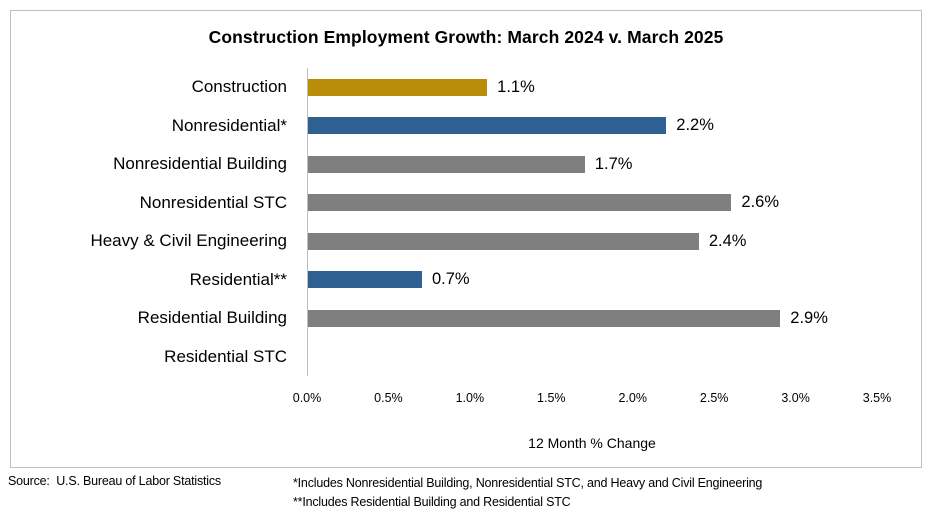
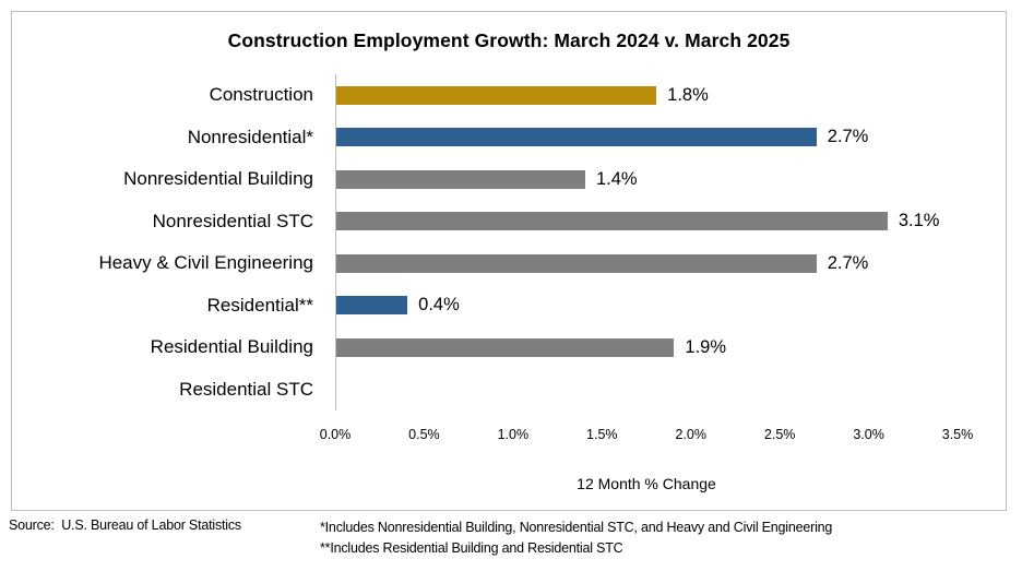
Construction: 1.1% -> 1.8%
Nonresidential*: 2.2% -> 2.7%
Nonresidential Building: 1.7% -> 1.4%
Nonresidential STC: 2.6% -> 3.1%
Heavy & Civil Engineering: 2.4% -> 2.7%
Residential**: 0.7% -> 0.4%
Residential Building: 2.9% -> 1.9%
